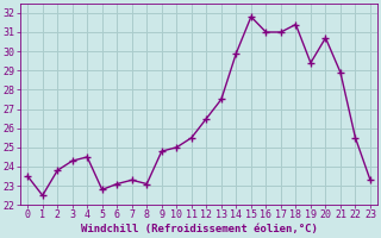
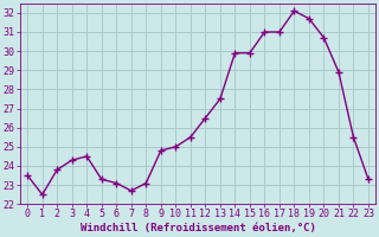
5: 22.8 -> 23.3
7: 23.3 -> 22.7
15: 31.8 -> 29.9
18: 31.4 -> 32.1
19: 29.4 -> 31.7
